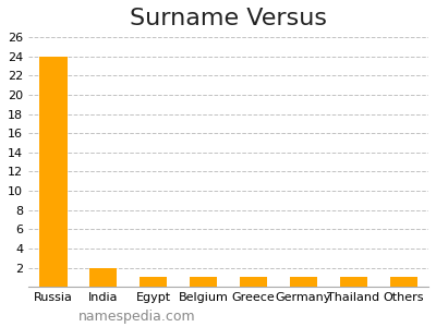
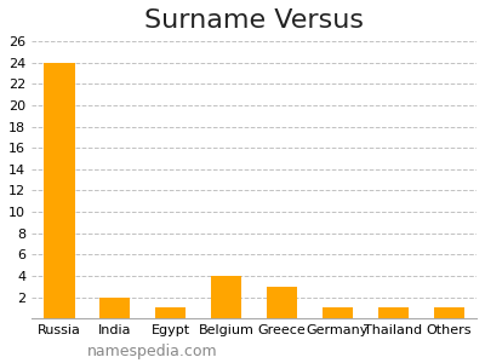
Belgium: 1 -> 4
Greece: 1 -> 3
